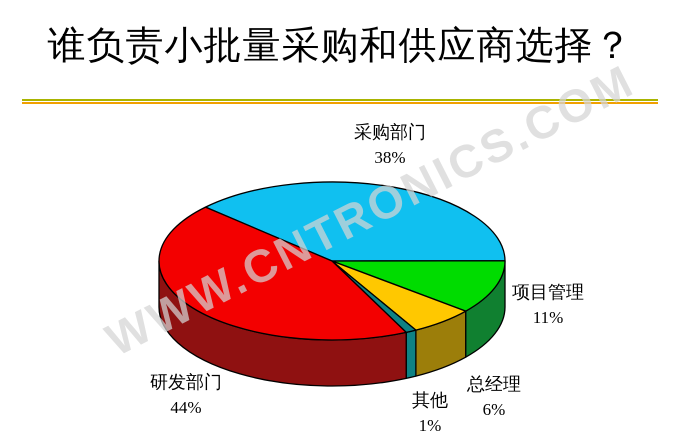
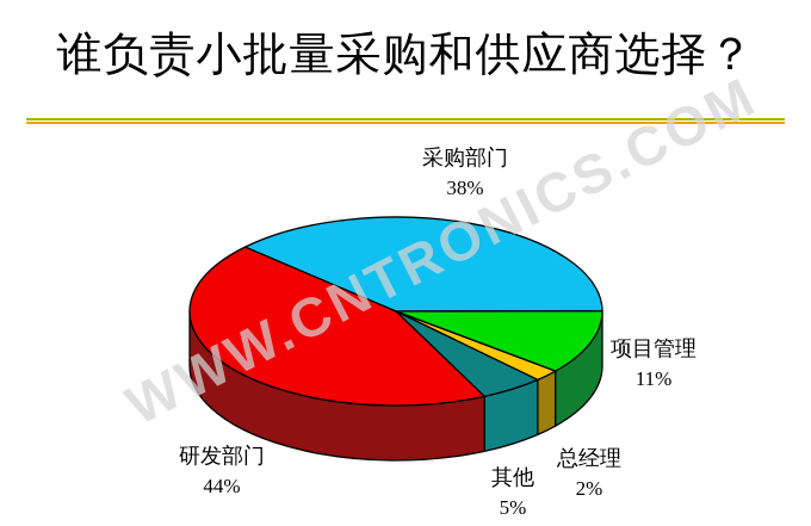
总经理: 6% -> 2%
其他: 1% -> 5%
